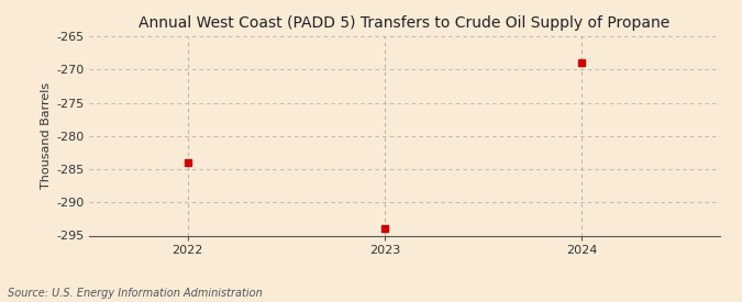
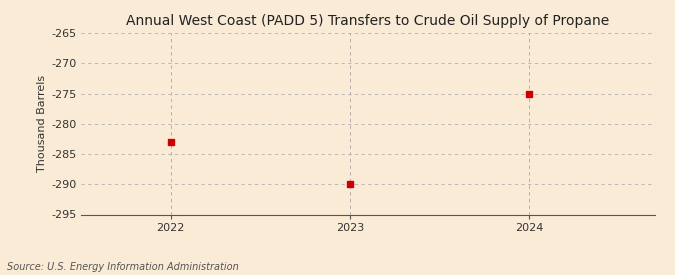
2022: -284 -> -283
2023: -294 -> -290
2024: -269 -> -275
